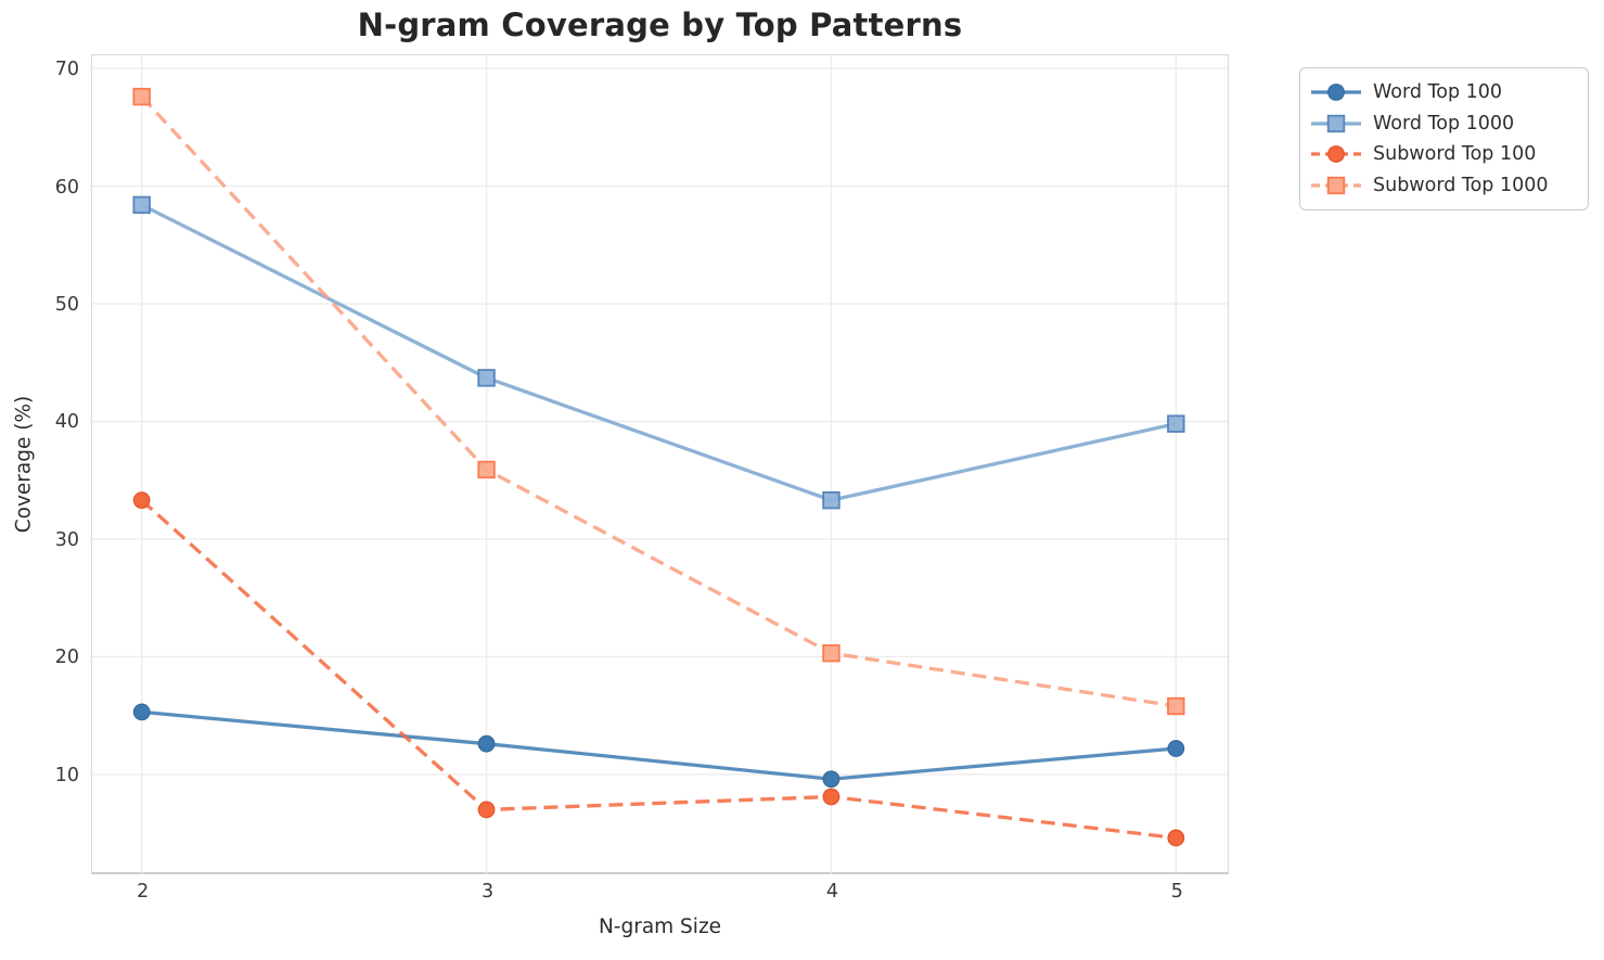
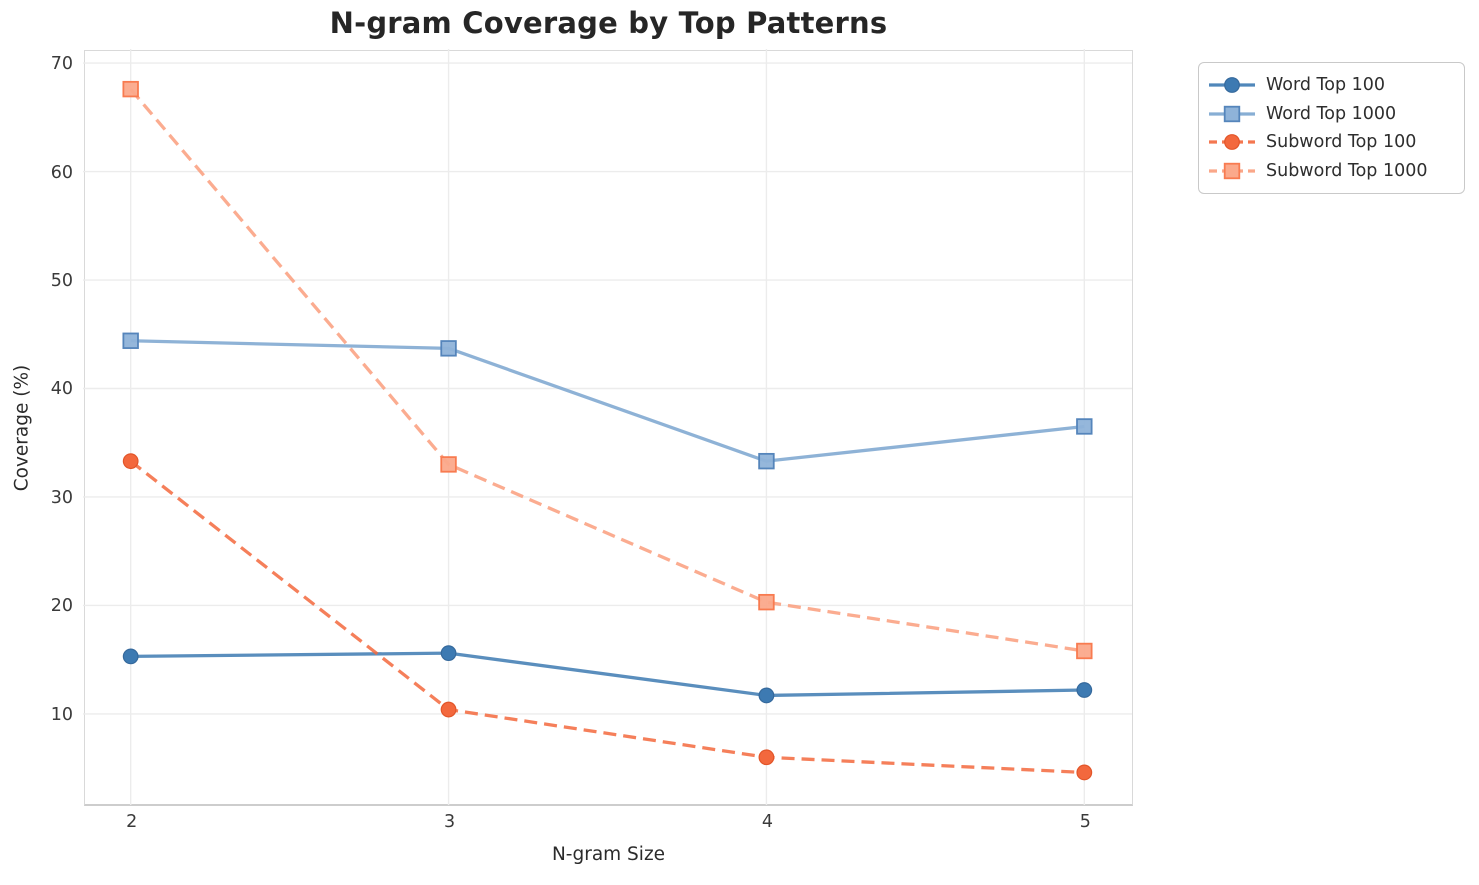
Word Top 1000/2: 58.4 -> 44.4
Word Top 100/3: 12.6 -> 15.6
Subword Top 100/3: 7.0 -> 10.4
Subword Top 1000/3: 35.9 -> 33.0
Word Top 100/4: 9.6 -> 11.7
Subword Top 100/4: 8.1 -> 6.0
Word Top 1000/5: 39.8 -> 36.5
